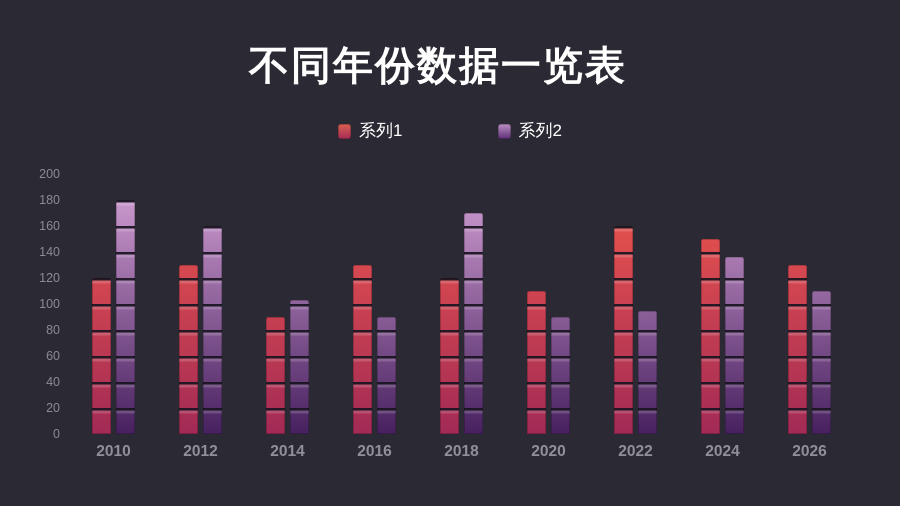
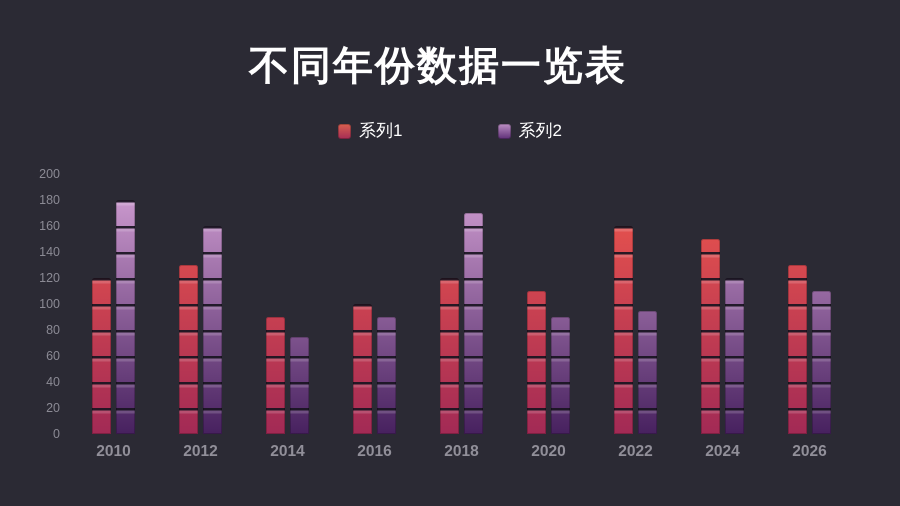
系列2/2014: 103 -> 75
系列1/2016: 130 -> 100
系列2/2024: 136 -> 120
